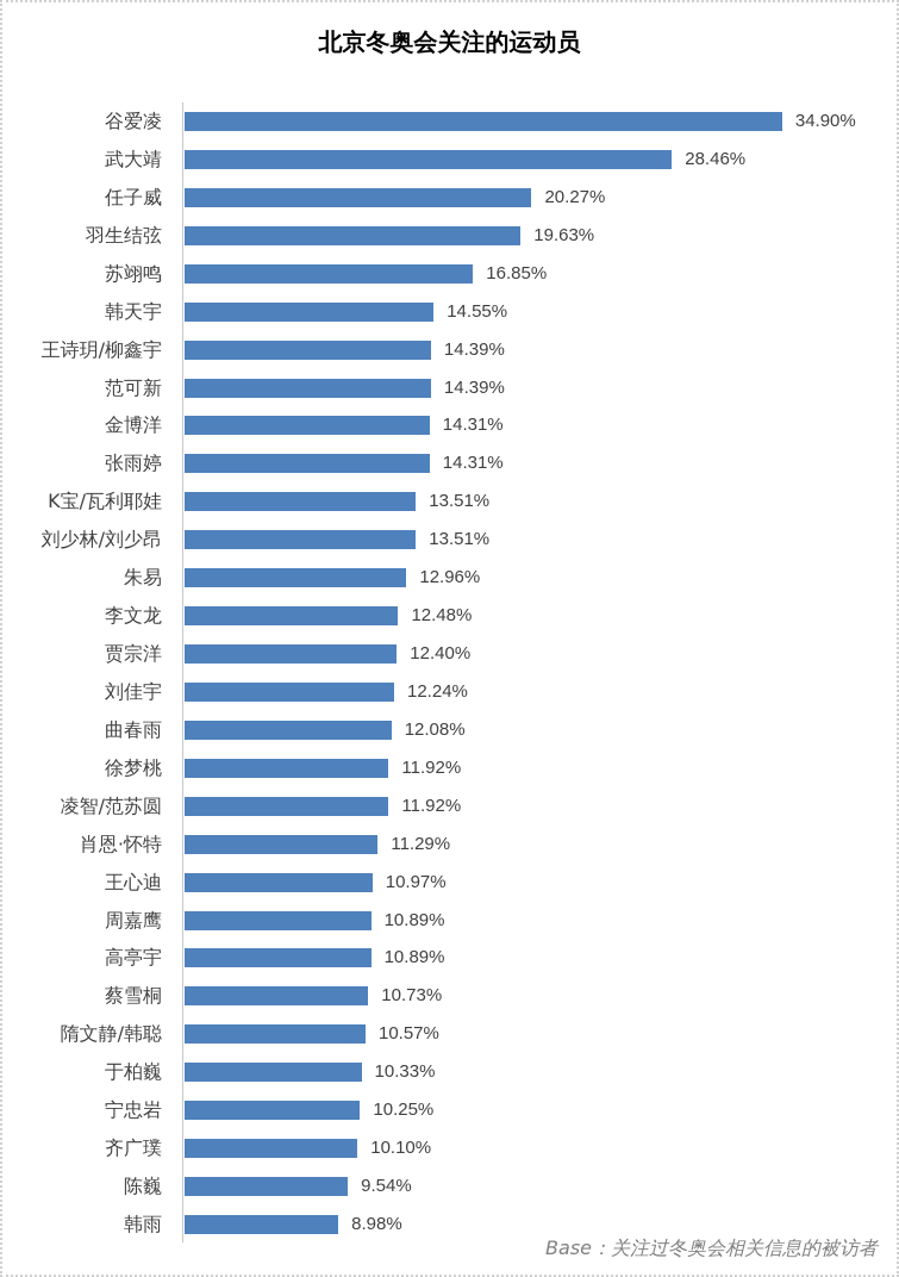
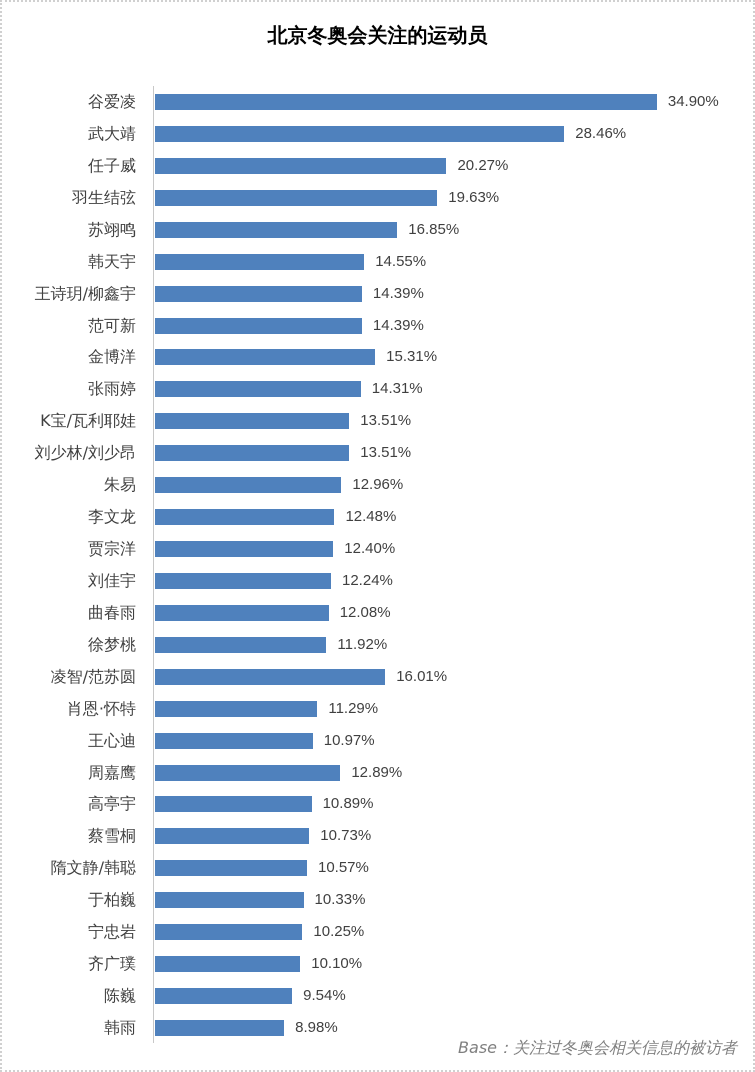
金博洋: 14.31% -> 15.31%
凌智/范苏圆: 11.92% -> 16.01%
周嘉鹰: 10.89% -> 12.89%
